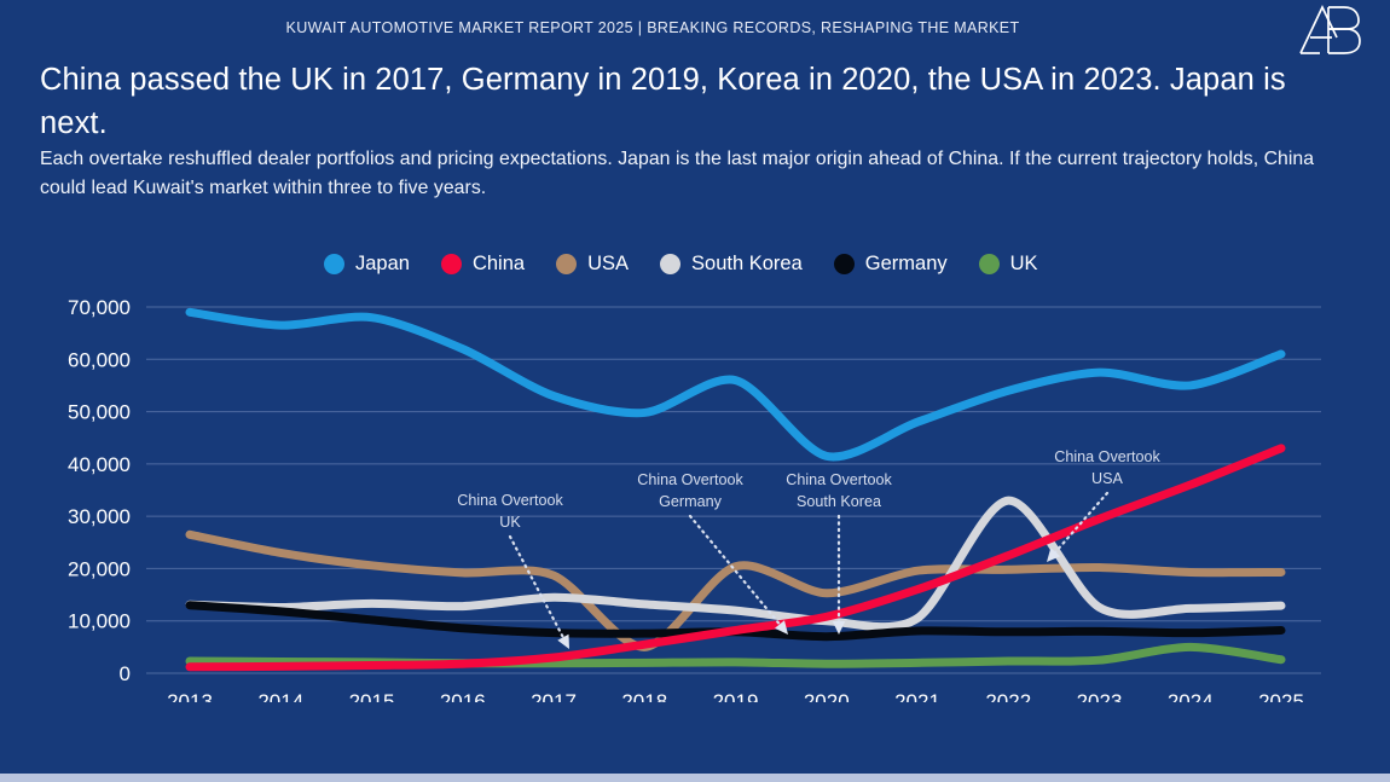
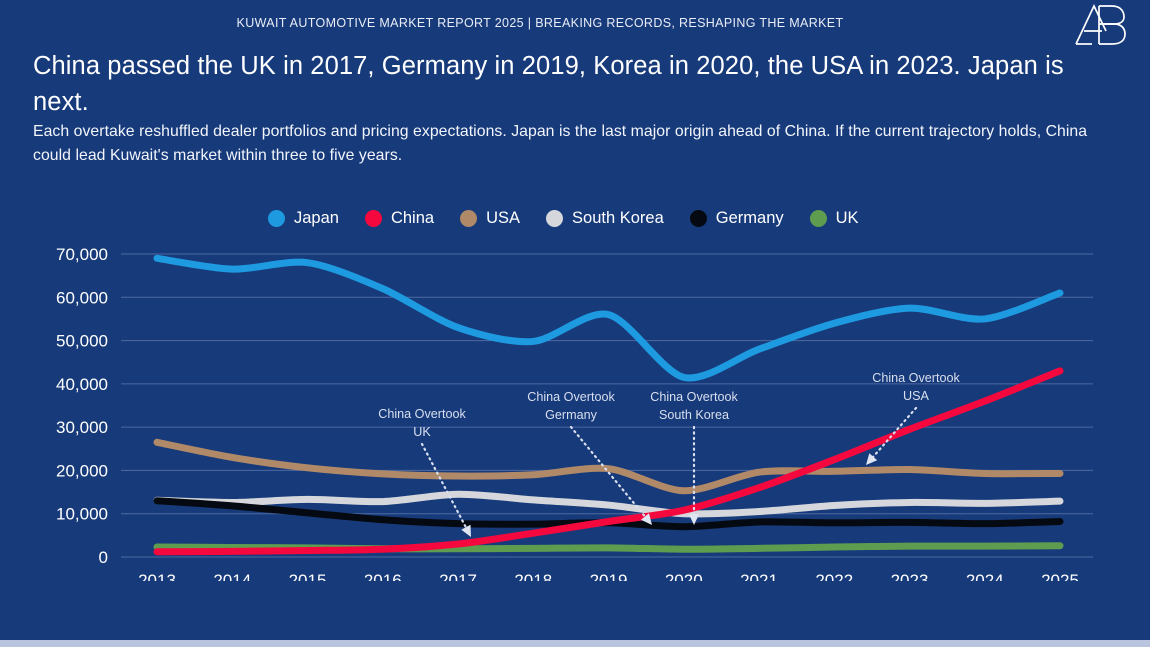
USA/2018: 5000 -> 19000
South Korea/2022: 33000 -> 12000
UK/2024: 5000 -> 2000
